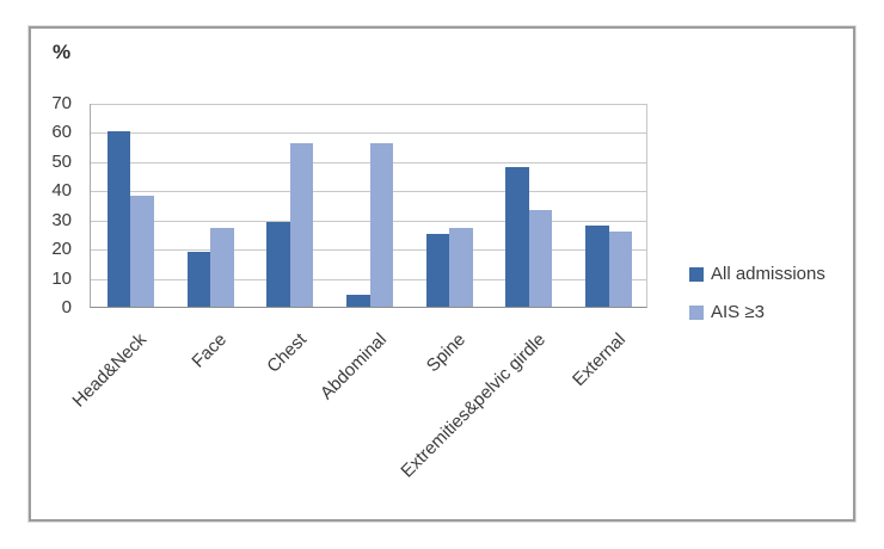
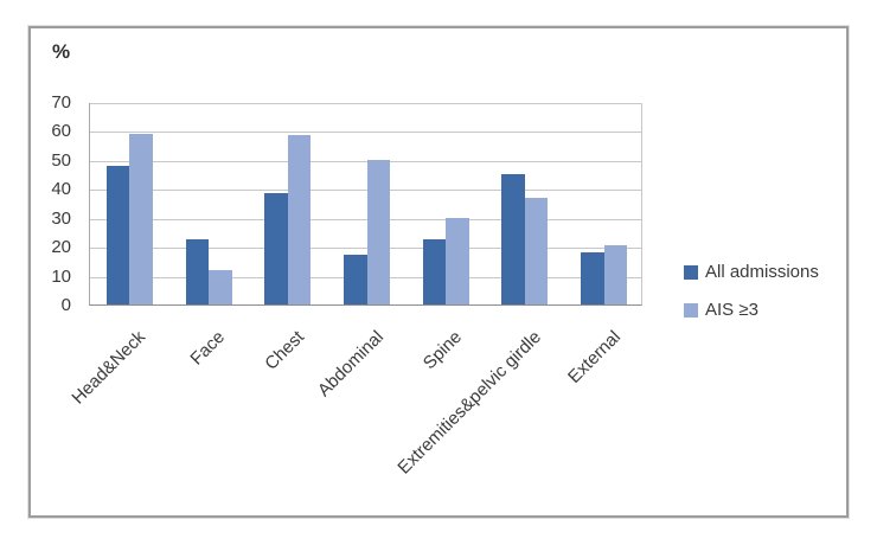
All admissions/Head&Neck: 60 -> 48
AIS ≥3/Head&Neck: 38 -> 59
All admissions/Face: 19 -> 22
AIS ≥3/Face: 27 -> 12
All admissions/Chest: 29 -> 38
AIS ≥3/Chest: 56 -> 58
All admissions/Abdominal: 4 -> 17
AIS ≥3/Abdominal: 56 -> 50
All admissions/Spine: 25 -> 22
AIS ≥3/Spine: 27 -> 30
All admissions/Extremities&pelvic girdle: 48 -> 45
AIS ≥3/Extremities&pelvic girdle: 33 -> 37
All admissions/External: 28 -> 18
AIS ≥3/External: 26 -> 20
